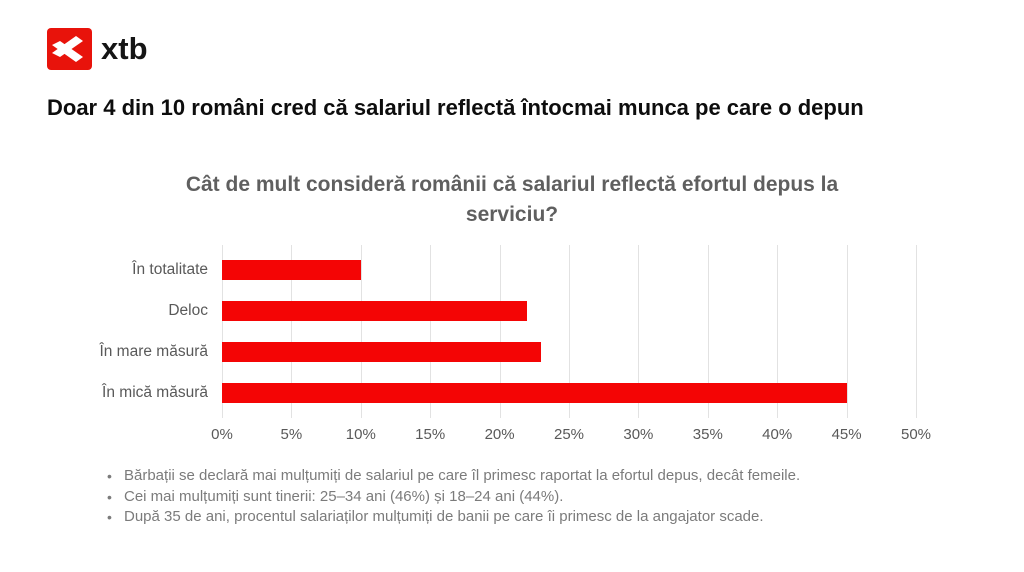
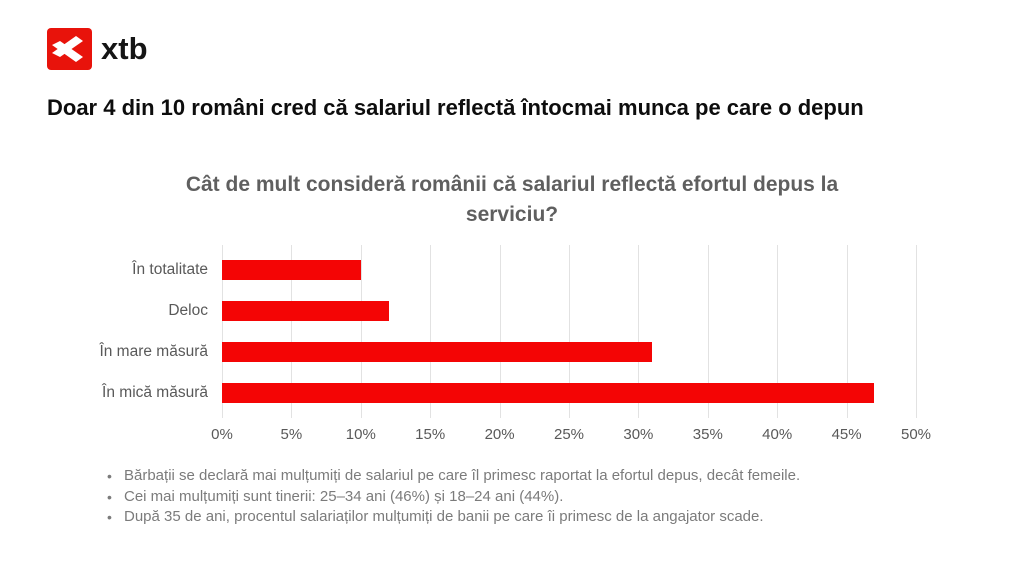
Deloc: 22% -> 12%
În mare măsură: 23% -> 31%
În mică măsură: 45% -> 47%
